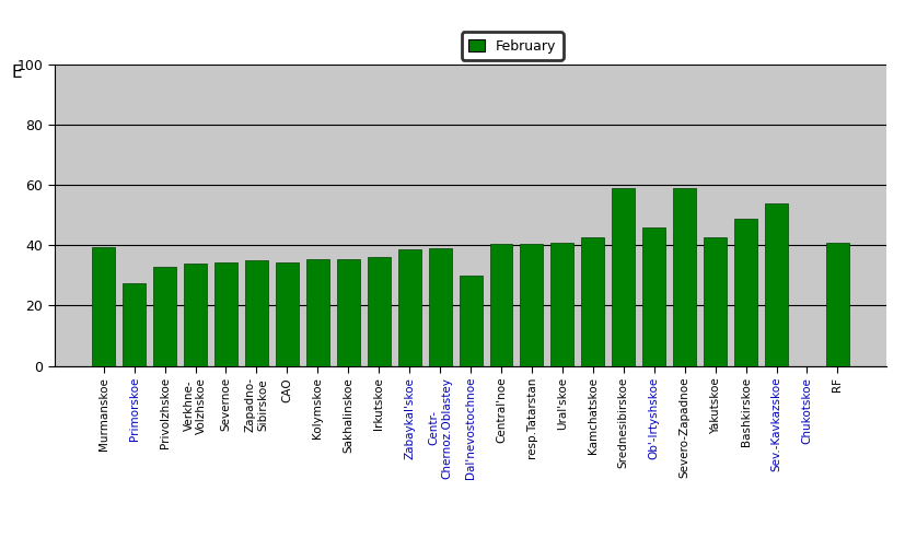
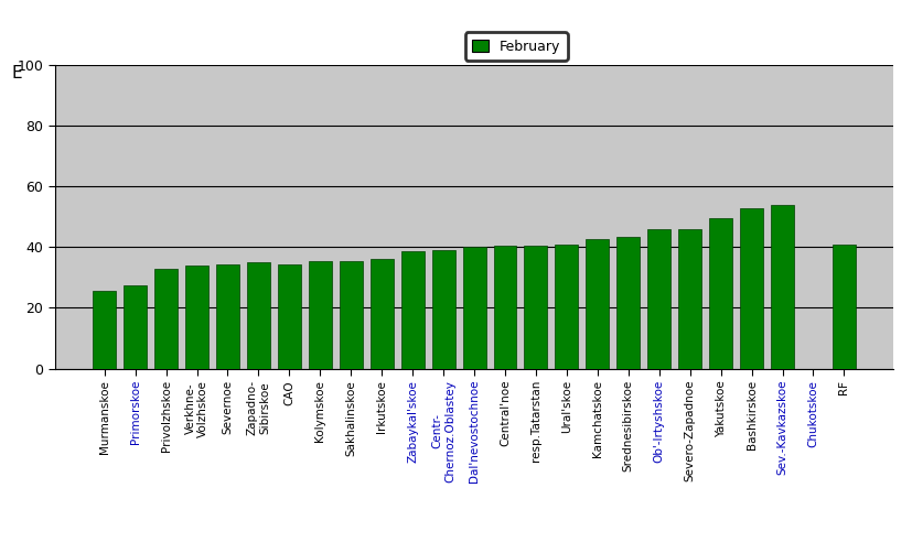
Murmanskoe: 39.5 -> 25.5
Dal'nevostochnoe: 30.0 -> 40.0
Srednesibirskoe: 59.0 -> 43.5
Severo-Zapadnoe: 59.0 -> 46.0
Yakutskoe: 42.5 -> 49.5
Bashkirskoe: 49.0 -> 53.0
